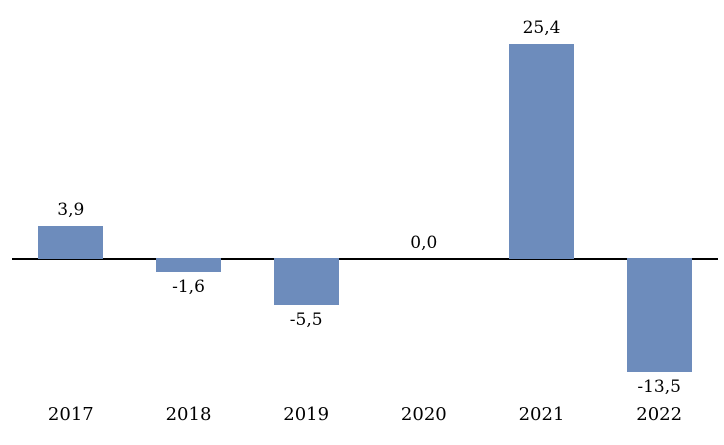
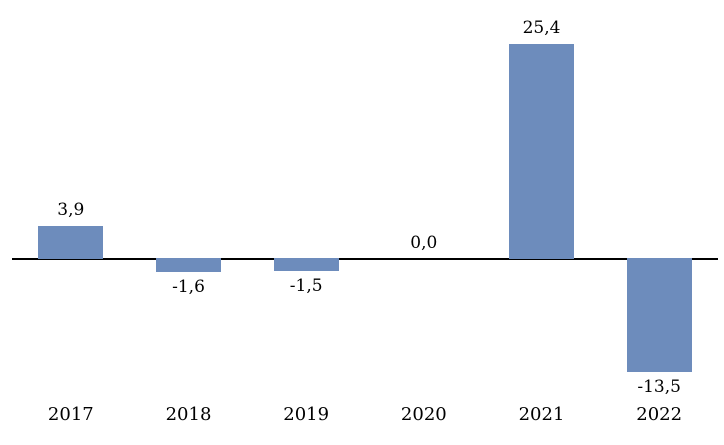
2019: -5,5 -> -1,5
